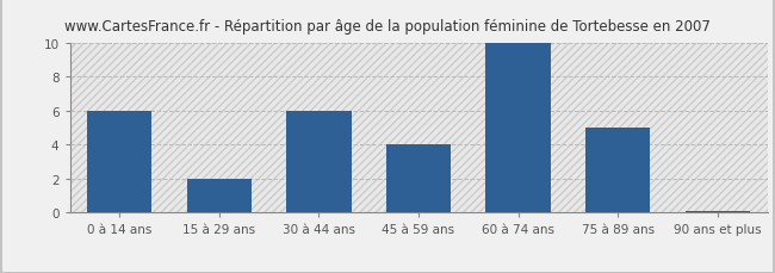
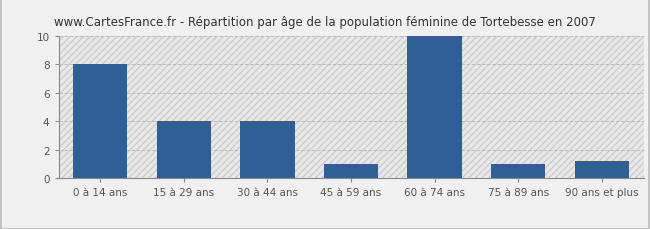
0 à 14 ans: 6.0 -> 8.0
15 à 29 ans: 2.0 -> 4.0
30 à 44 ans: 6.0 -> 4.0
45 à 59 ans: 4.0 -> 1.0
75 à 89 ans: 5.0 -> 1.0
90 ans et plus: 0.1 -> 1.2
